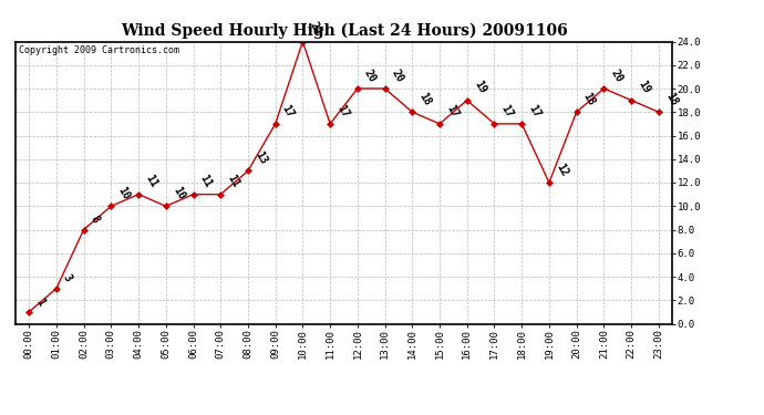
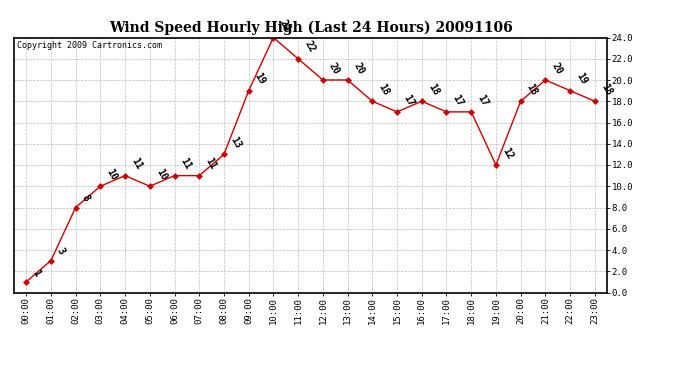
09:00: 17 -> 19
11:00: 17 -> 22
16:00: 19 -> 18
